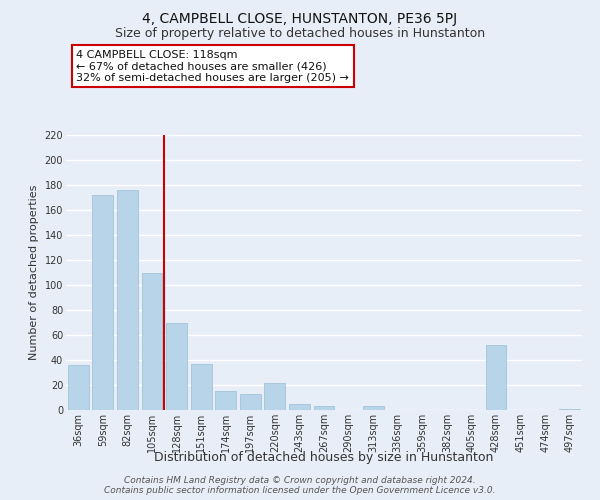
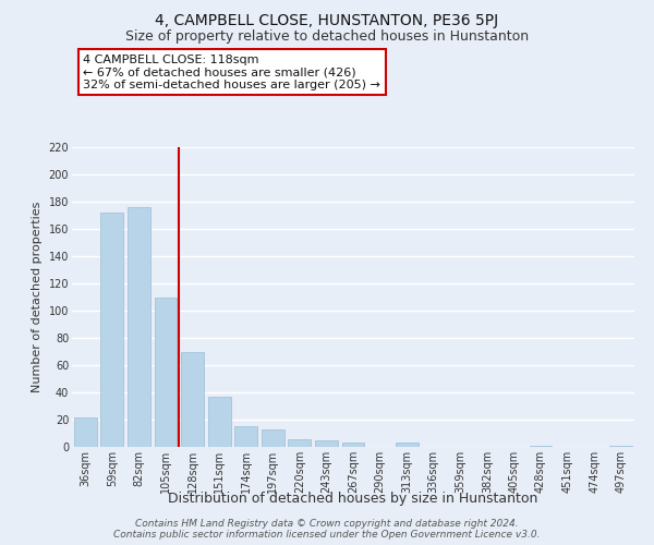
36sqm: 36 -> 22
220sqm: 22 -> 6
428sqm: 52 -> 1
